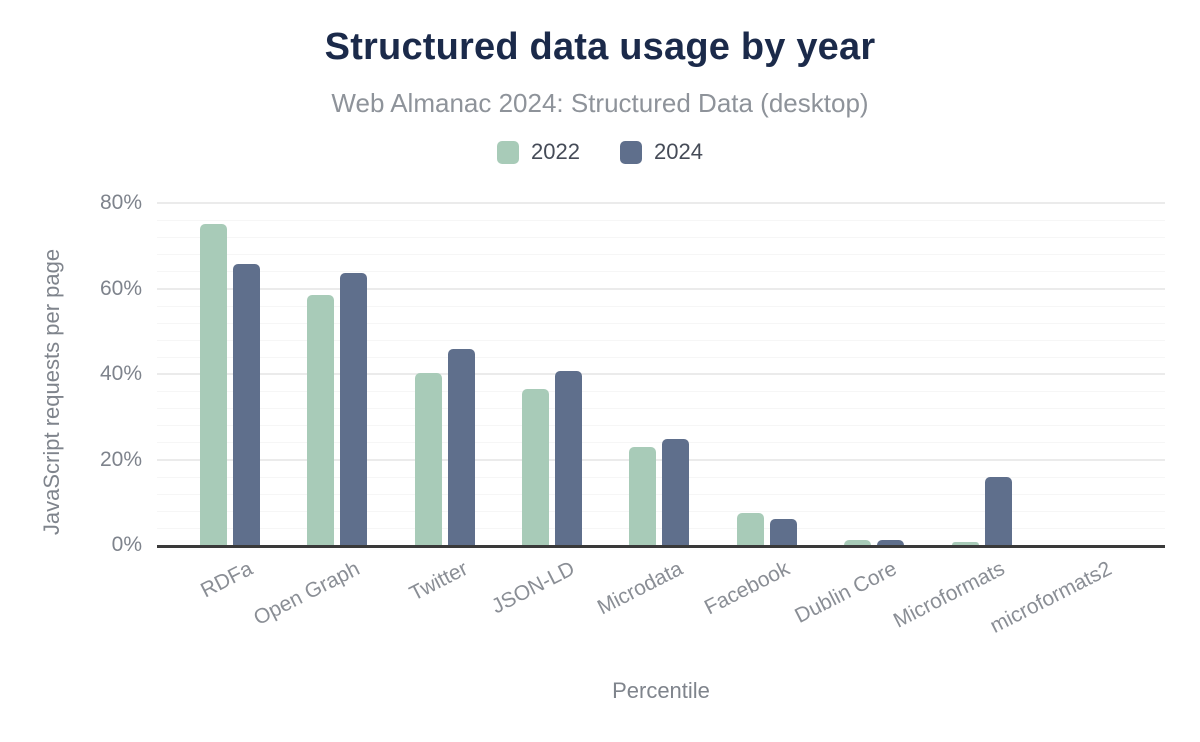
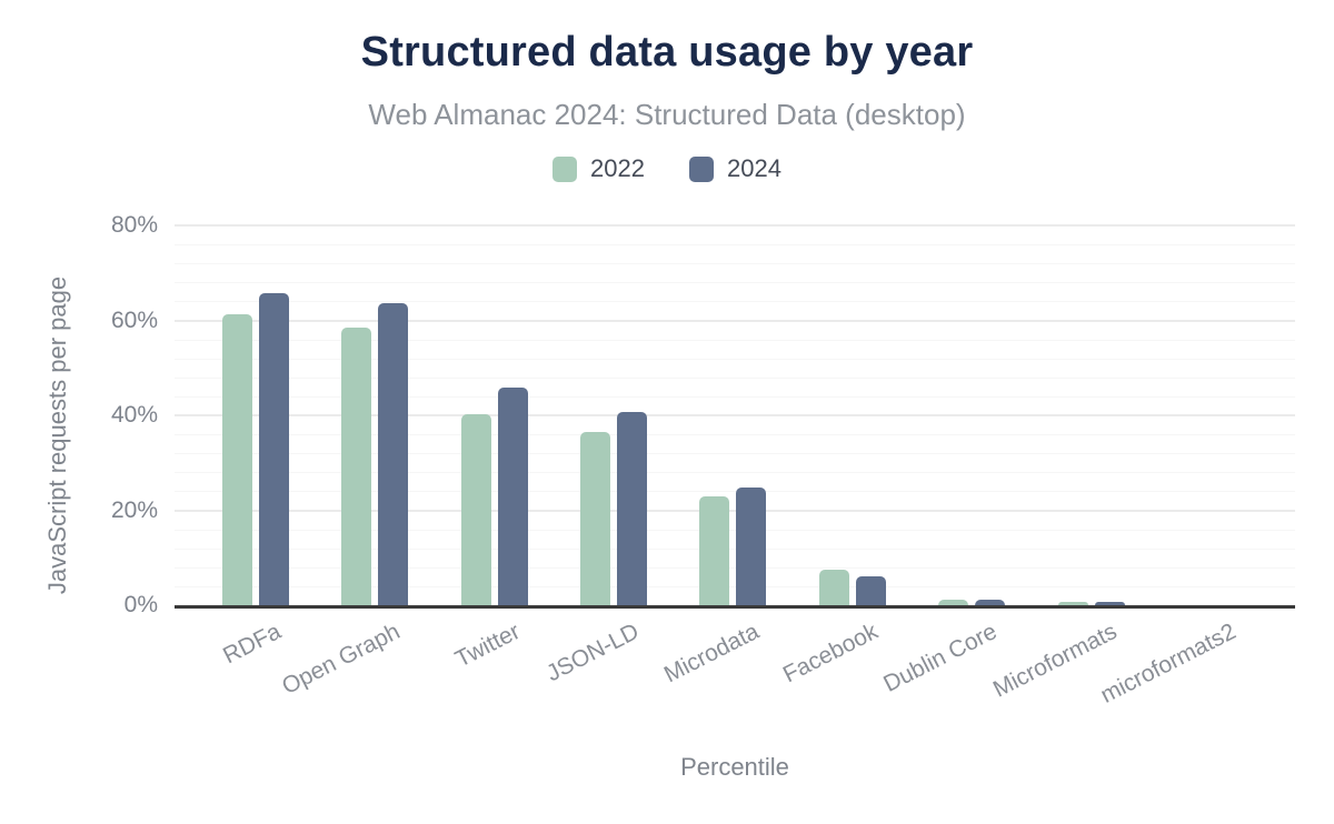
2022/RDFa: 75% -> 61%
2024/Microformats: 16% -> 1%
